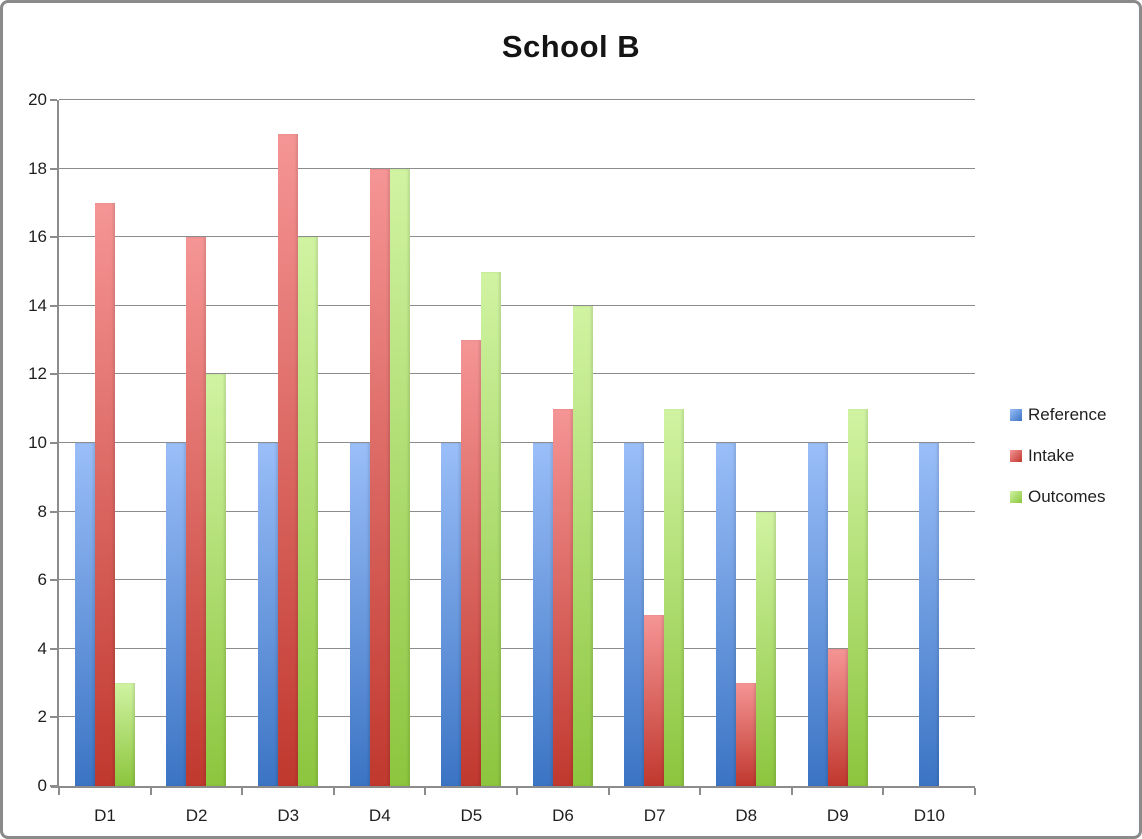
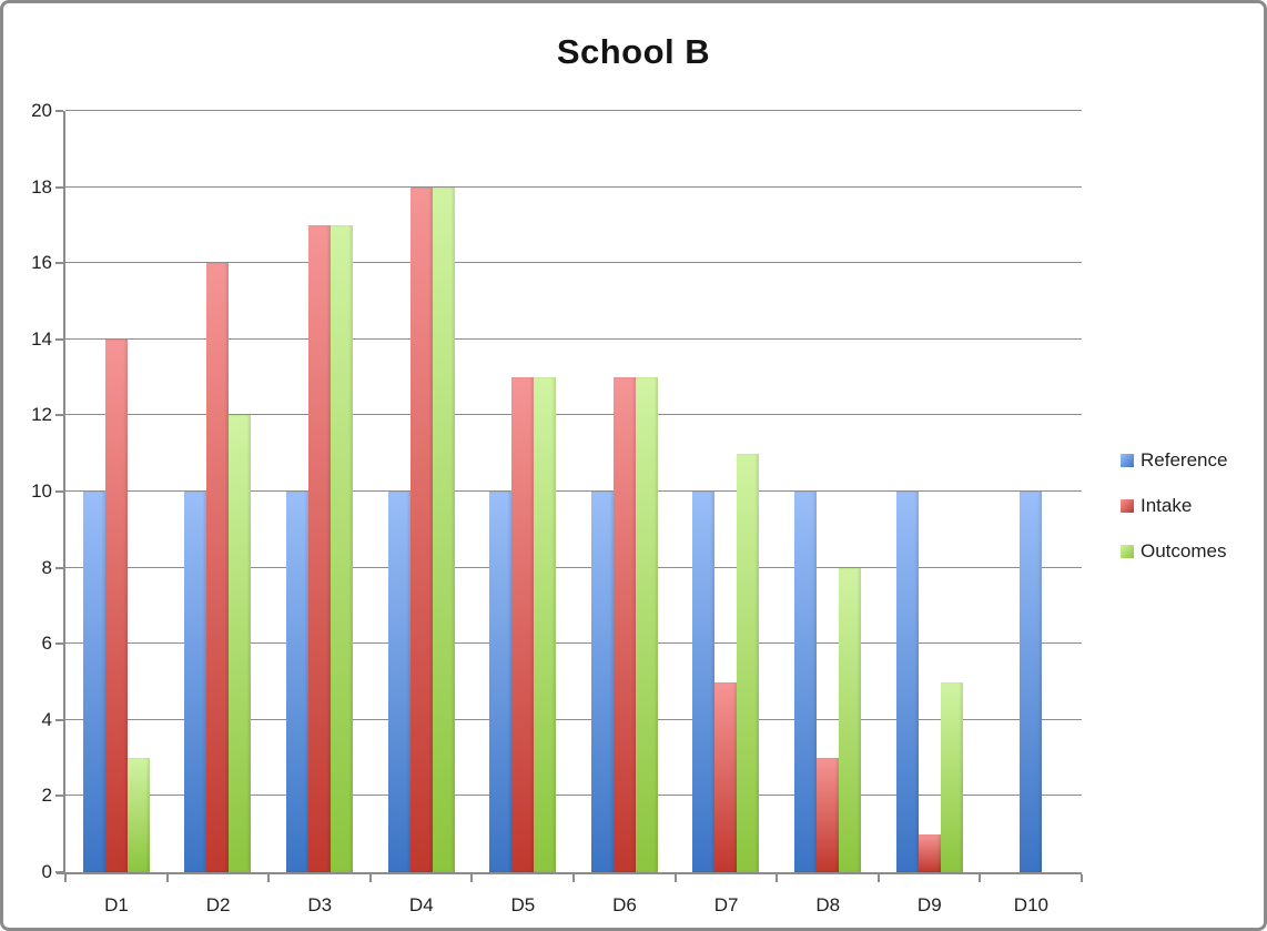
Intake/D1: 17 -> 14
Intake/D3: 19 -> 17
Outcomes/D3: 16 -> 17
Outcomes/D5: 15 -> 13
Intake/D6: 11 -> 13
Outcomes/D6: 14 -> 13
Intake/D9: 4 -> 1
Outcomes/D9: 11 -> 5
